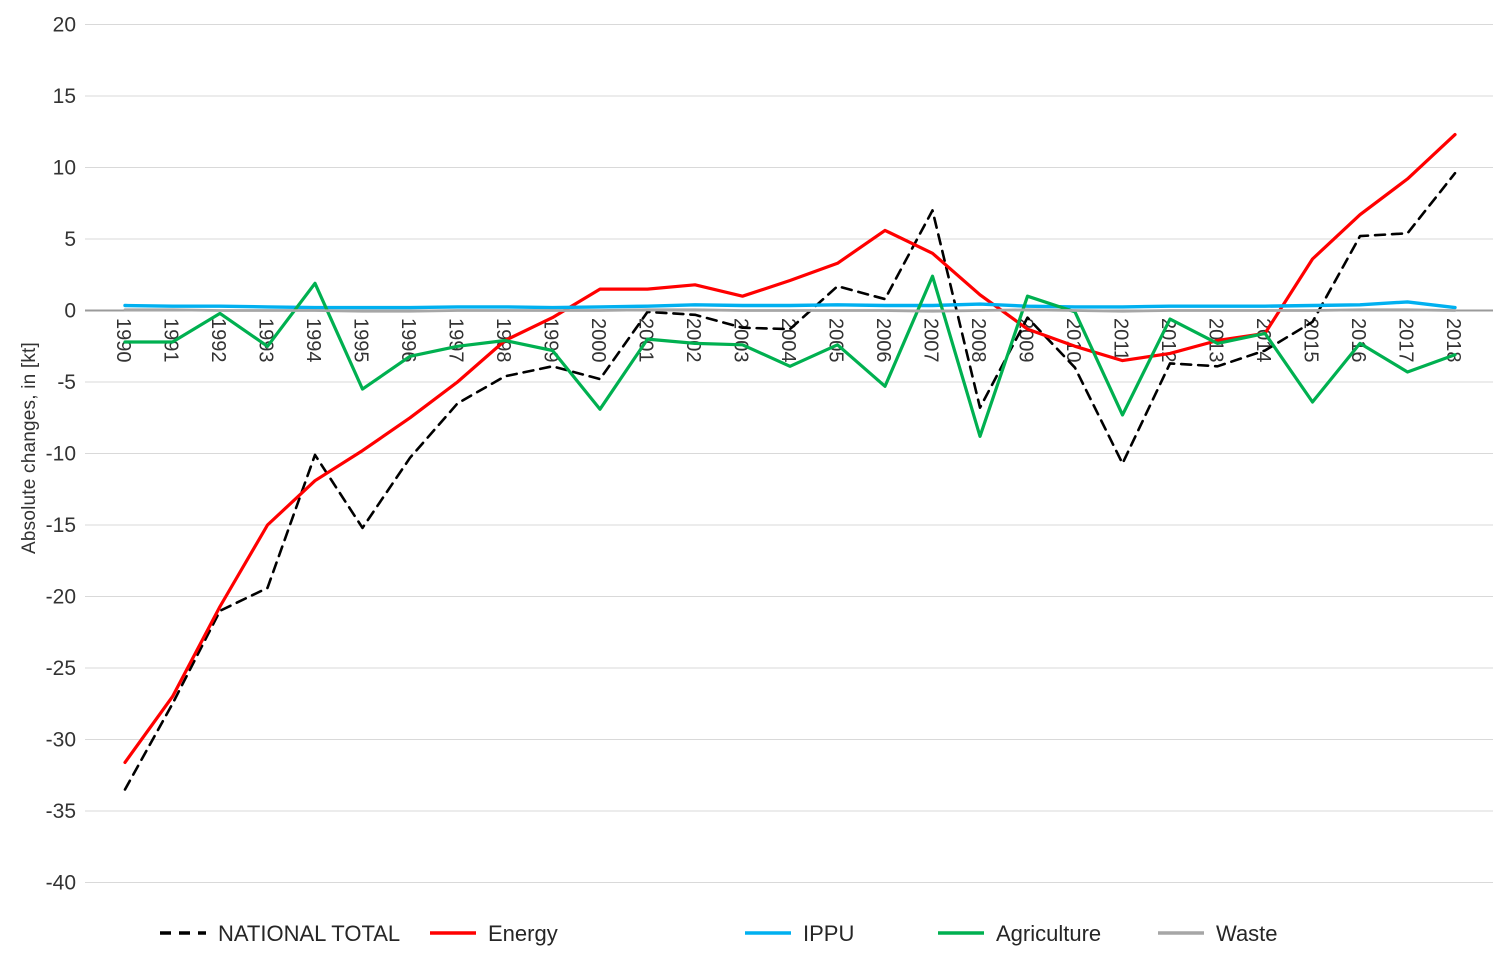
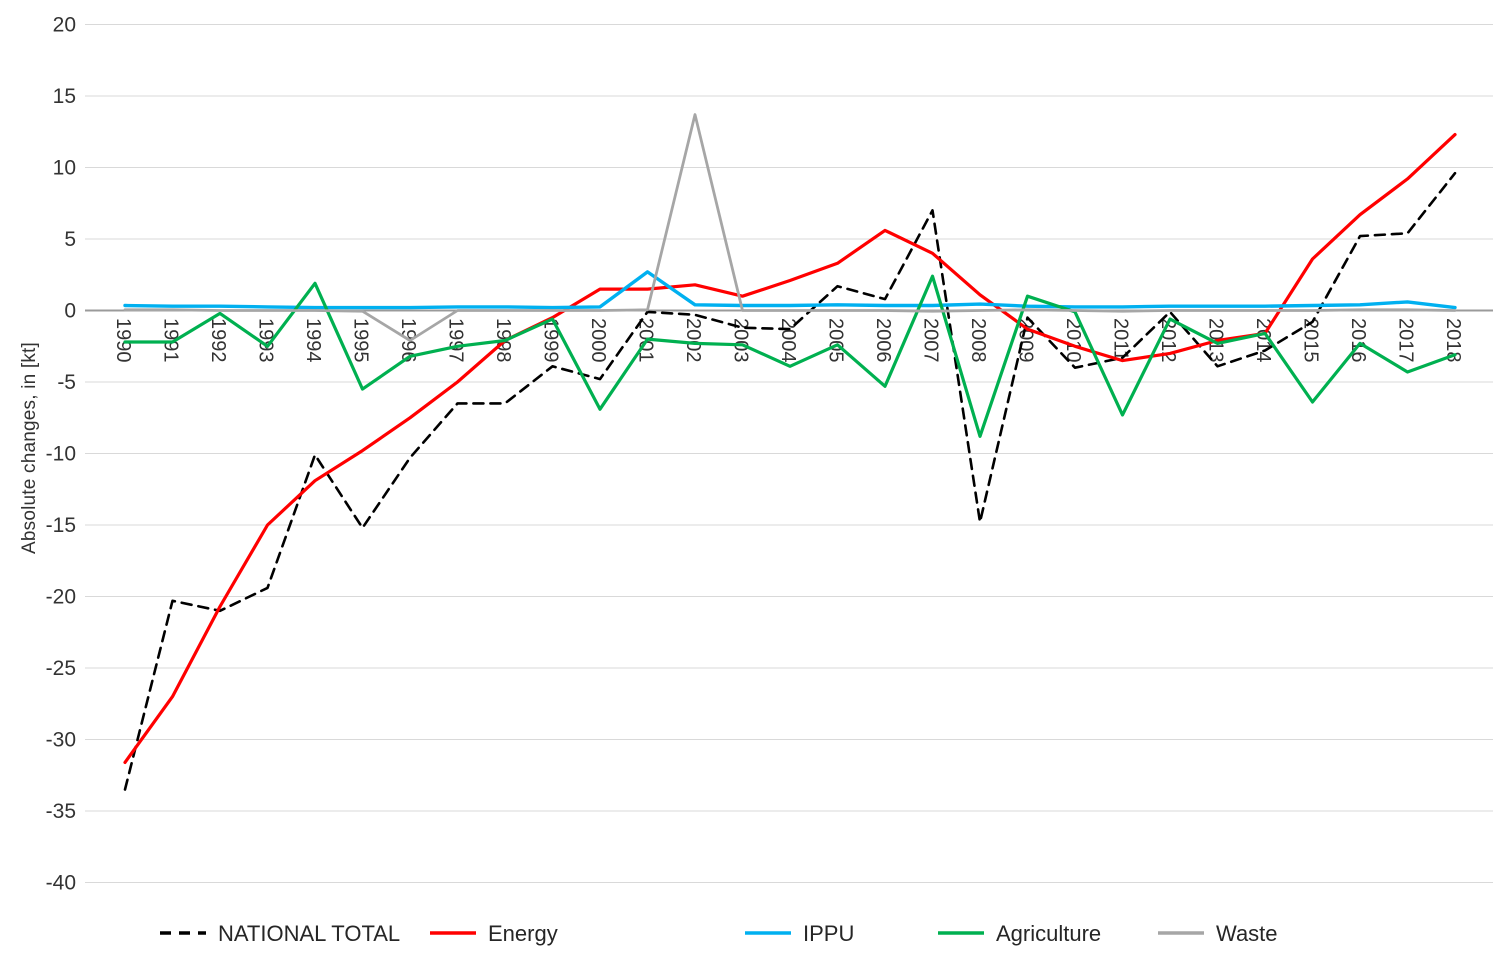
NATIONAL TOTAL/1991: -27.5 -> -20.3
Waste/1996: -0.1 -> -2.1
NATIONAL TOTAL/1998: -4.6 -> -6.5
Agriculture/1999: -2.8 -> -0.6
IPPU/2001: 0.3 -> 2.7
Waste/2002: 0.1 -> 13.7
NATIONAL TOTAL/2008: -6.8 -> -14.8
NATIONAL TOTAL/2011: -10.7 -> -3.3
NATIONAL TOTAL/2012: -3.7 -> -0.1
